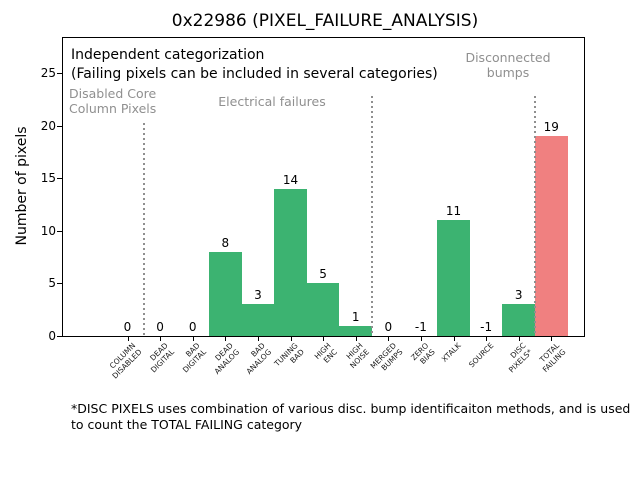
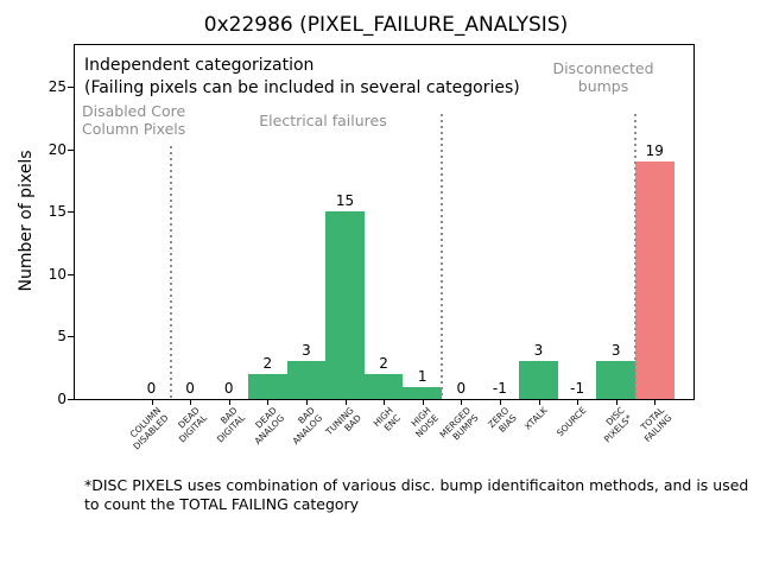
DEAD ANALOG: 8 -> 2
TUNING BAD: 14 -> 15
HIGH ENC: 5 -> 2
XTALK: 11 -> 3
